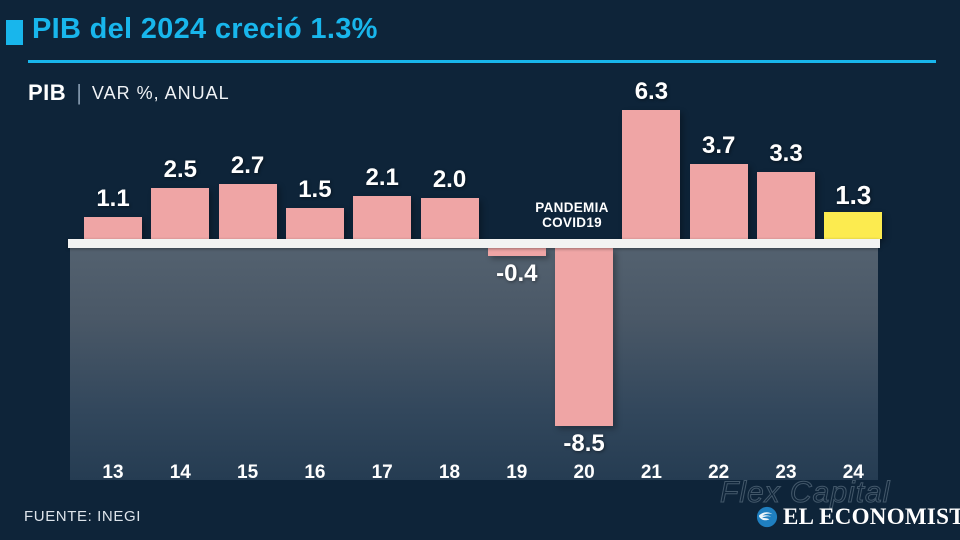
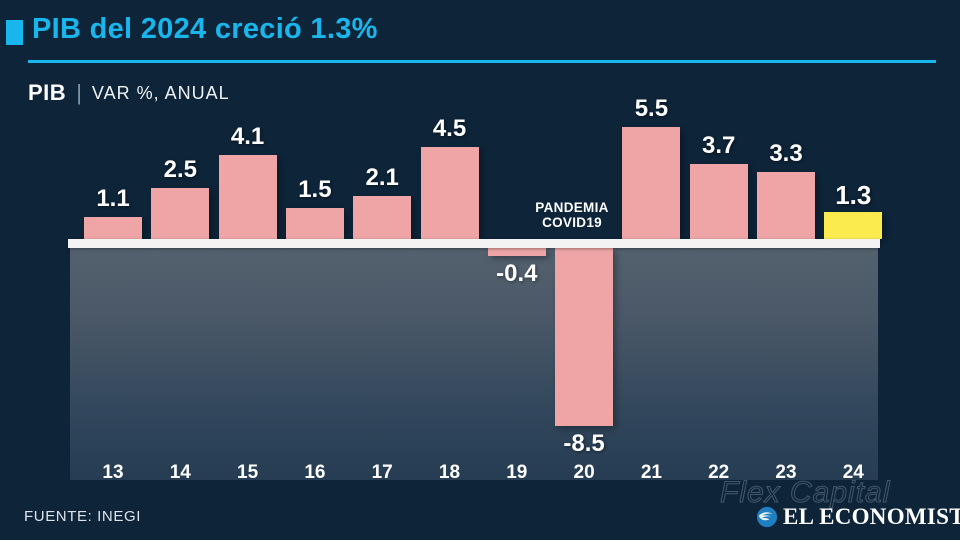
15: 2.7 -> 4.1
18: 2.0 -> 4.5
21: 6.3 -> 5.5
